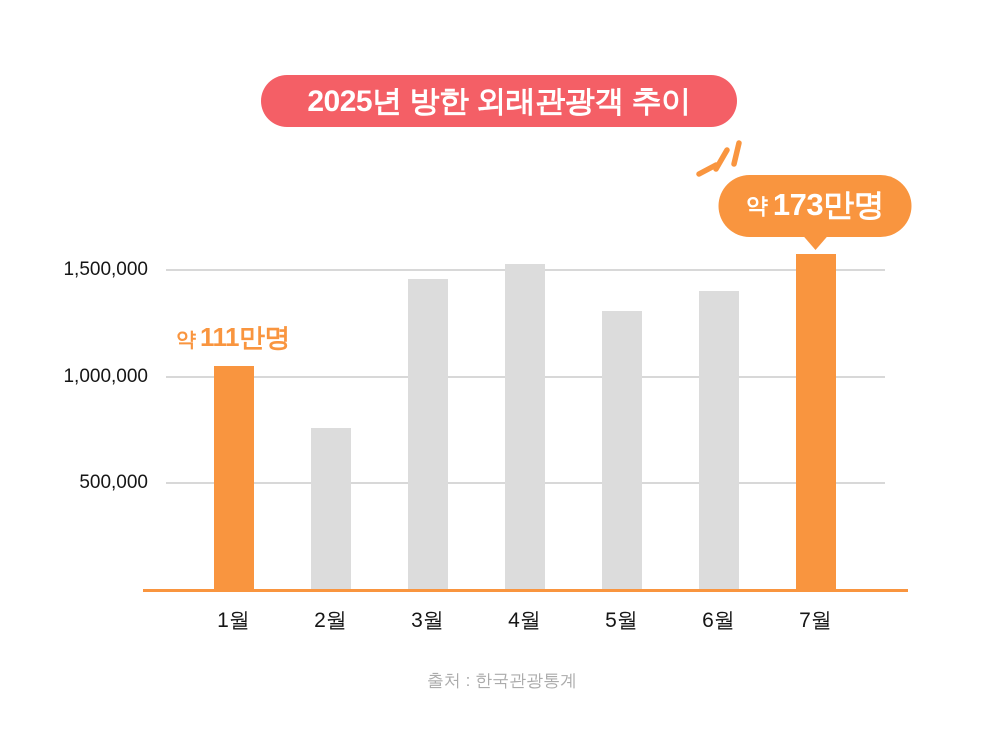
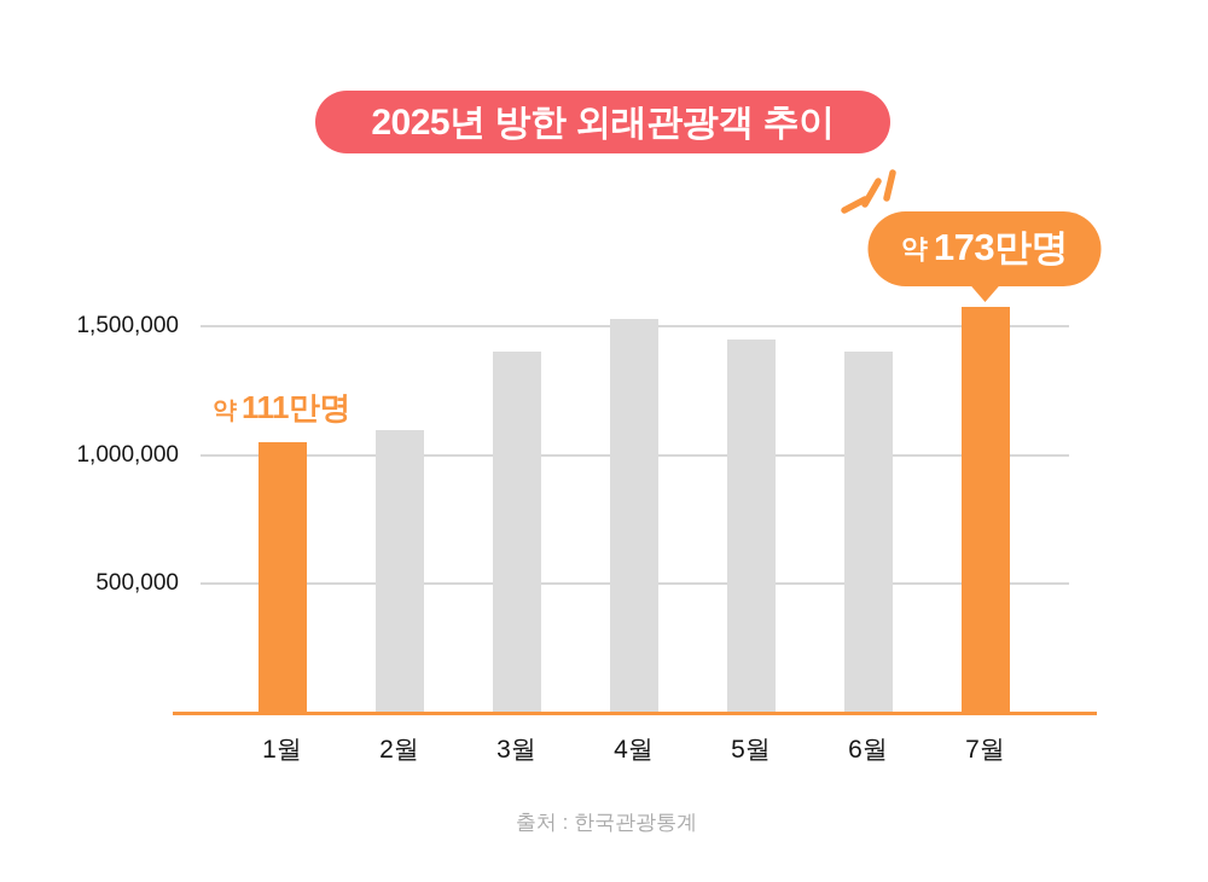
2월: 760000 -> 1100000
3월: 1460000 -> 1400000
5월: 1310000 -> 1450000
